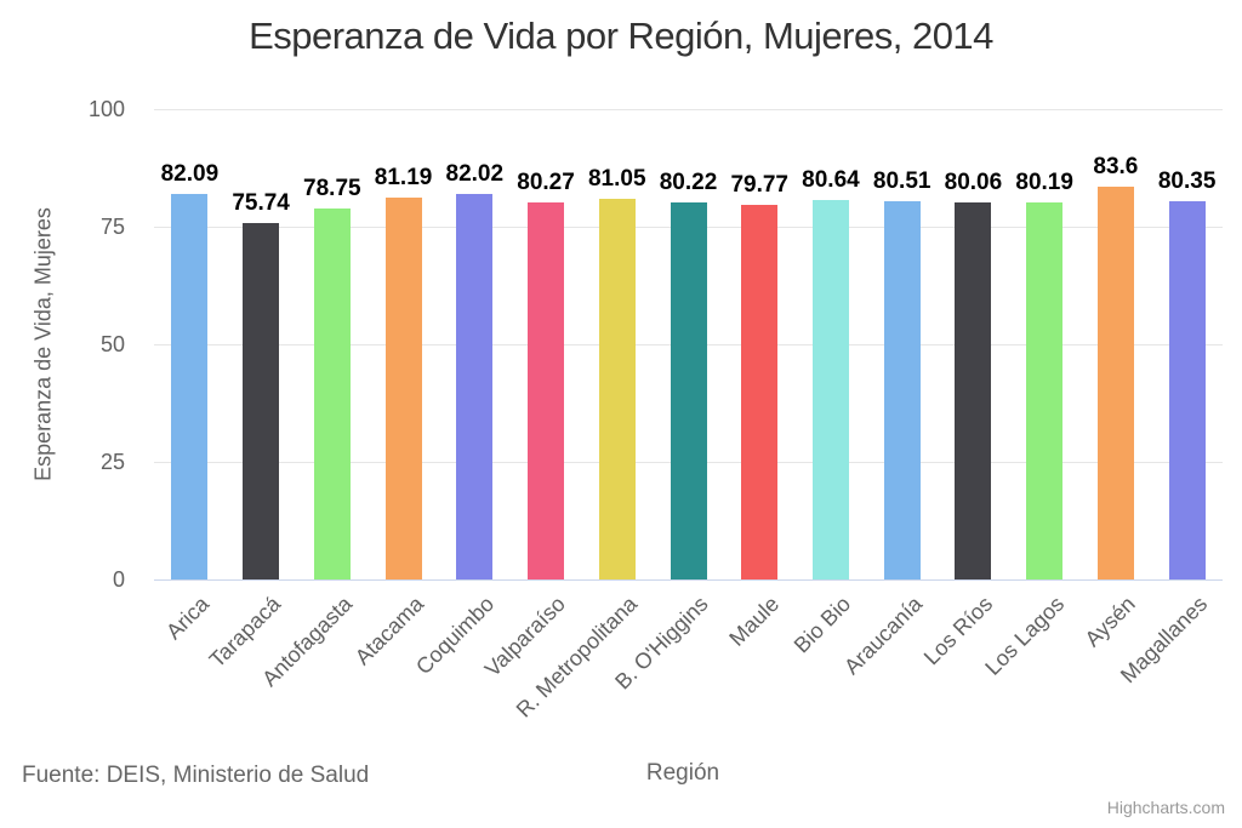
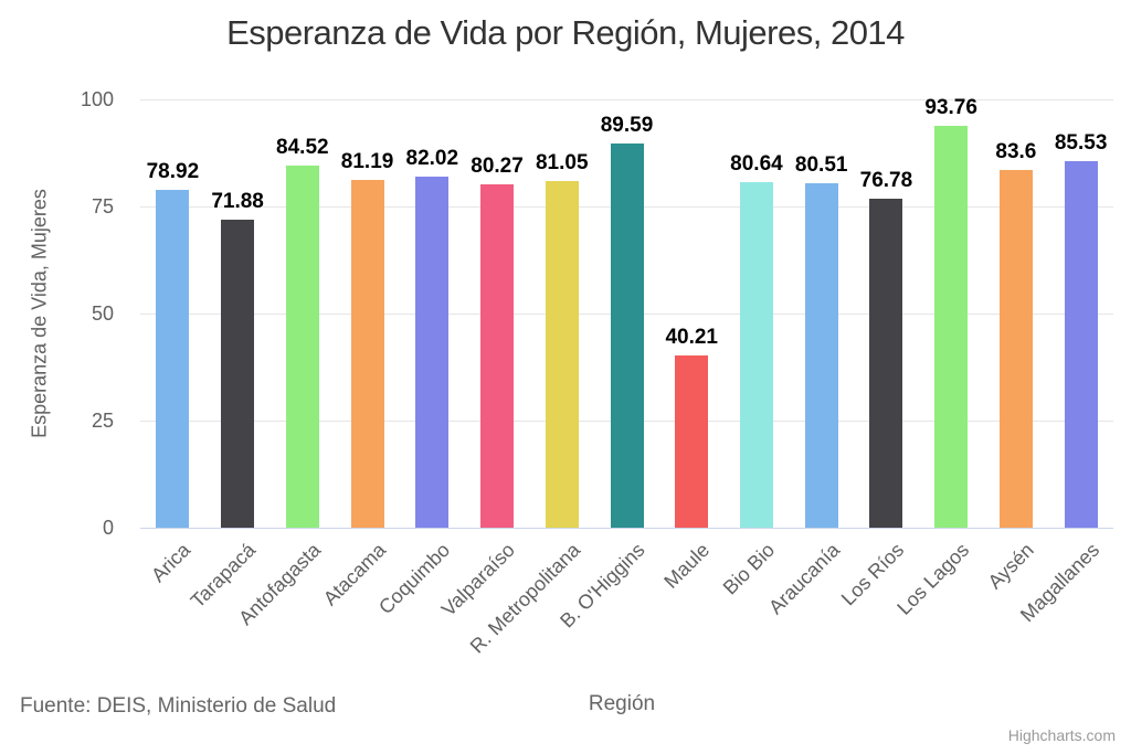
Arica: 82.09 -> 78.92
Tarapacá: 75.74 -> 71.88
Antofagasta: 78.75 -> 84.52
B. O'Higgins: 80.22 -> 89.59
Maule: 79.77 -> 40.21
Los Ríos: 80.06 -> 76.78
Los Lagos: 80.19 -> 93.76
Magallanes: 80.35 -> 85.53
